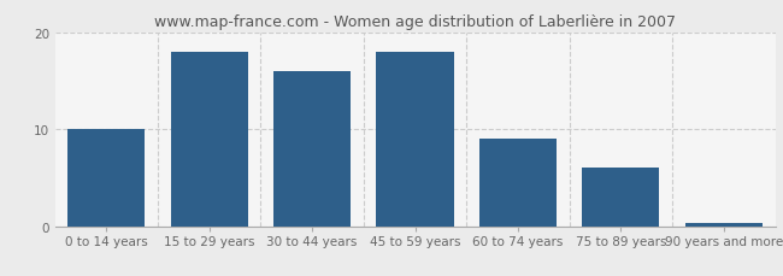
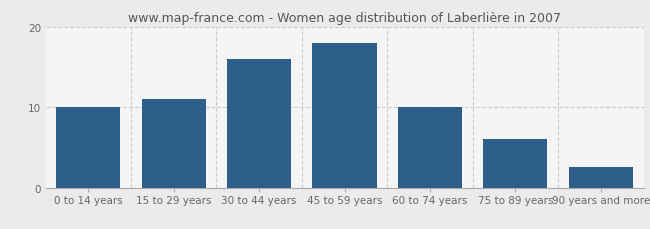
15 to 29 years: 18.0 -> 11.0
60 to 74 years: 9.0 -> 10.0
90 years and more: 0.3 -> 2.6
